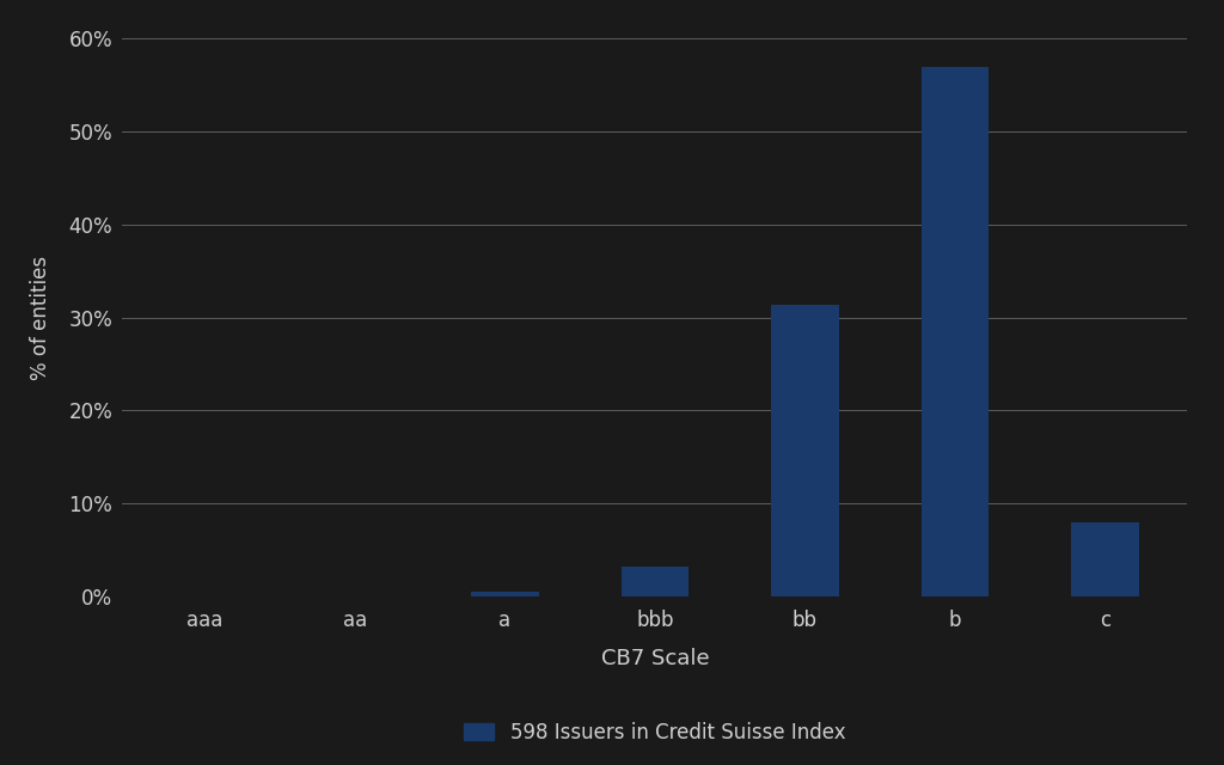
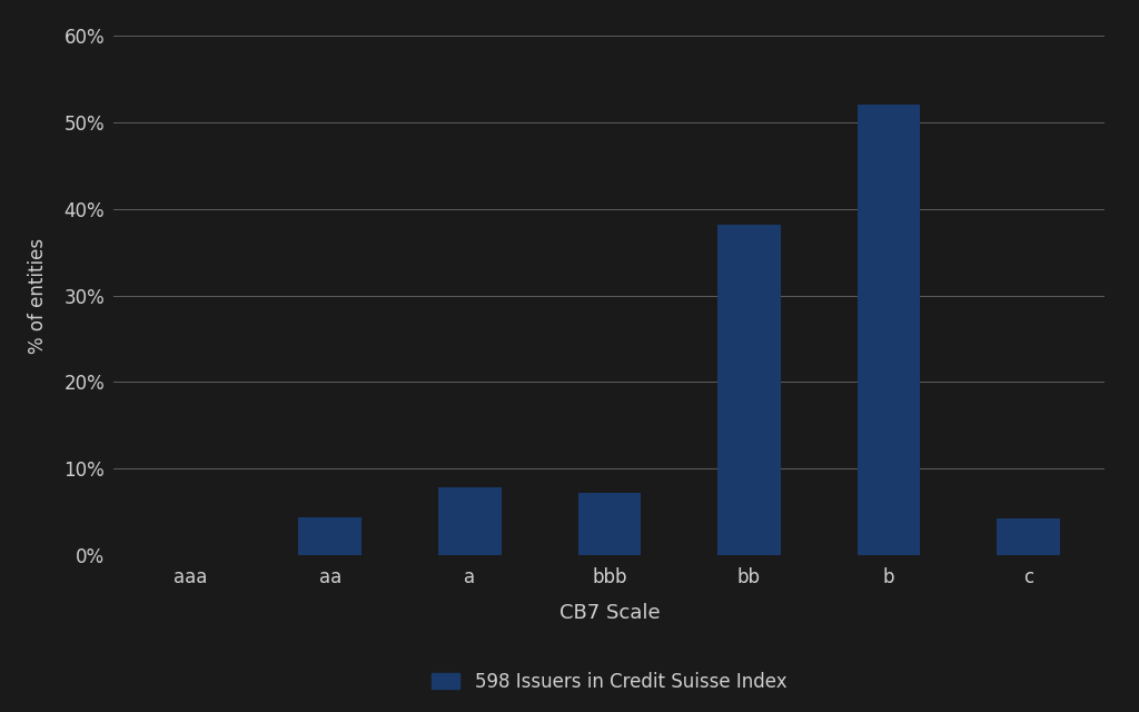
aa: 0.0% -> 4.4%
a: 0.5% -> 7.8%
bbb: 3.2% -> 7.2%
bb: 31.3% -> 38.2%
b: 56.9% -> 52.0%
c: 8.0% -> 4.2%
